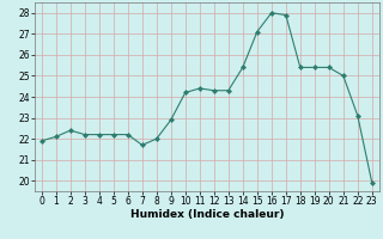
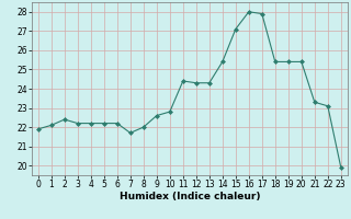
9: 22.9 -> 22.6
10: 24.2 -> 22.8
21: 25.0 -> 23.3
